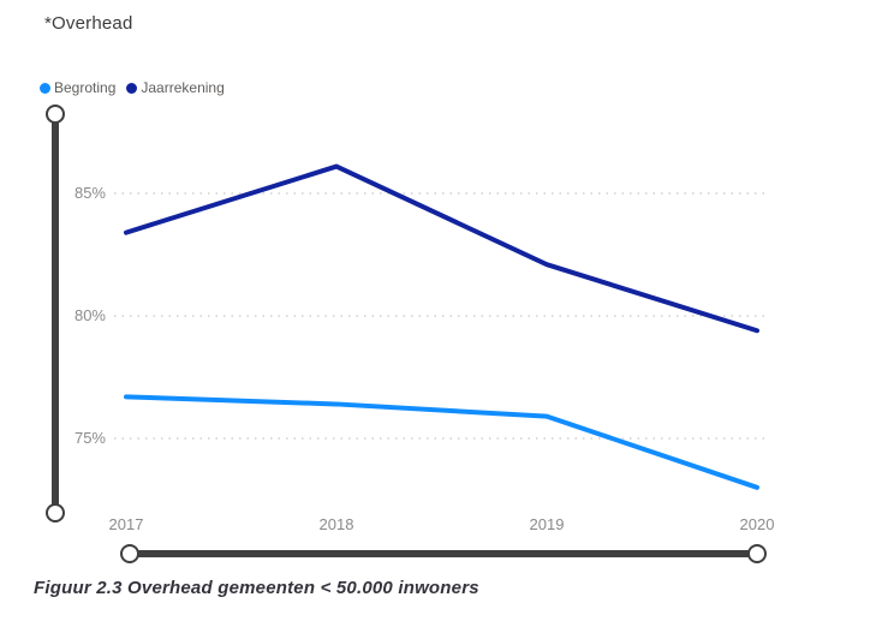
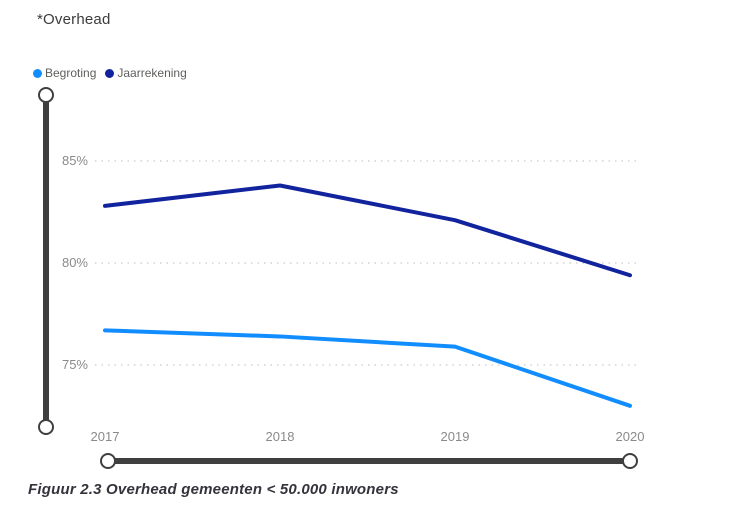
Jaarrekening/2017: 83.4% -> 82.8%
Jaarrekening/2018: 86.1% -> 83.8%
